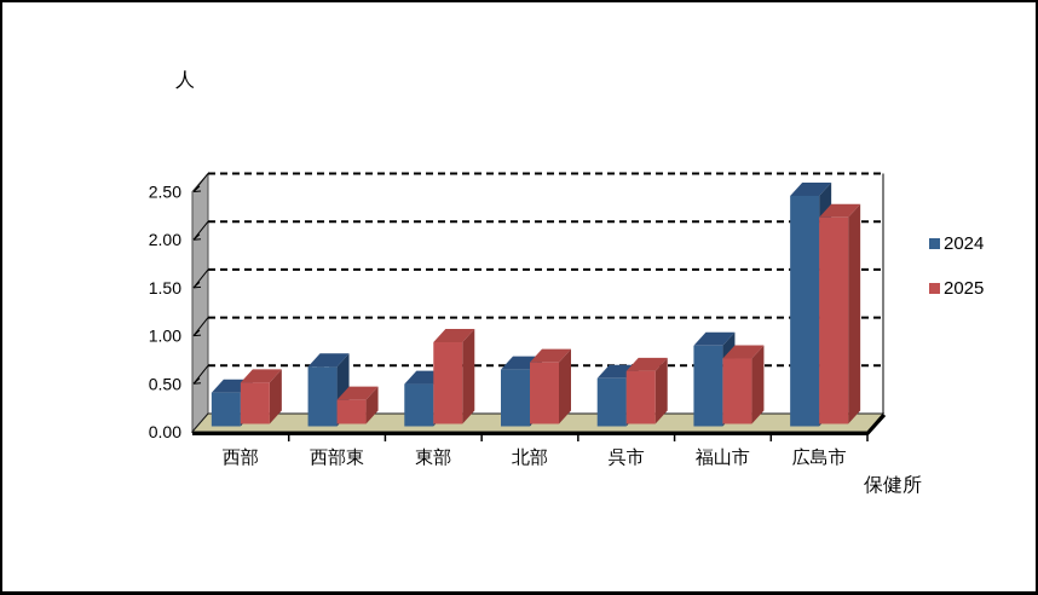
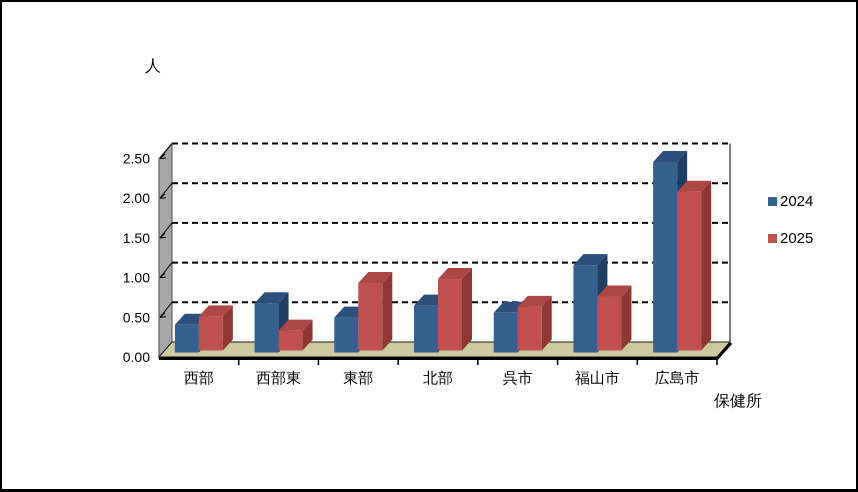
2025/北部: 0.6 -> 0.9
2024/福山市: 0.8 -> 1.1
2025/広島市: 2.1 -> 2.0
